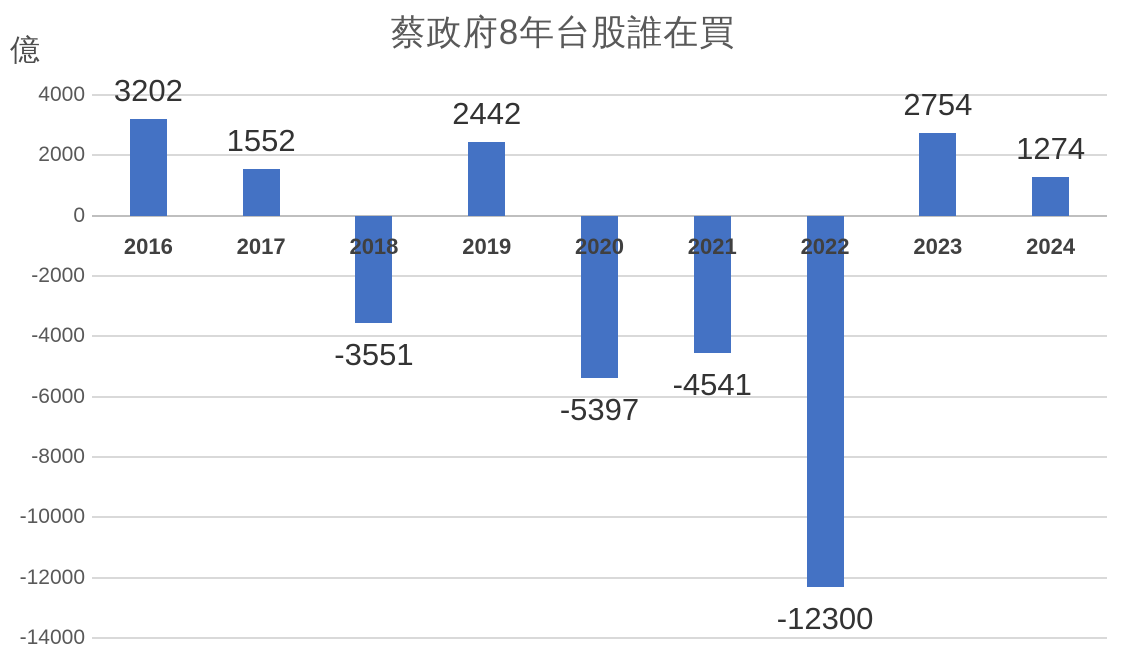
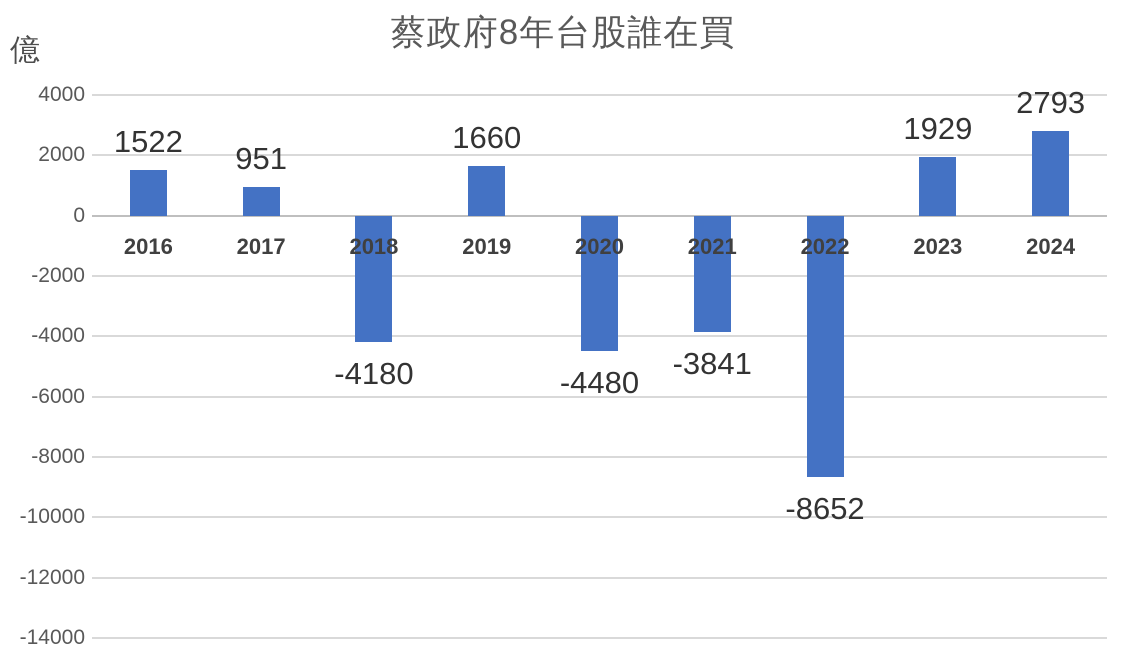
2016: 3202 -> 1522
2017: 1552 -> 951
2018: -3551 -> -4180
2019: 2442 -> 1660
2020: -5397 -> -4480
2021: -4541 -> -3841
2022: -12300 -> -8652
2023: 2754 -> 1929
2024: 1274 -> 2793
